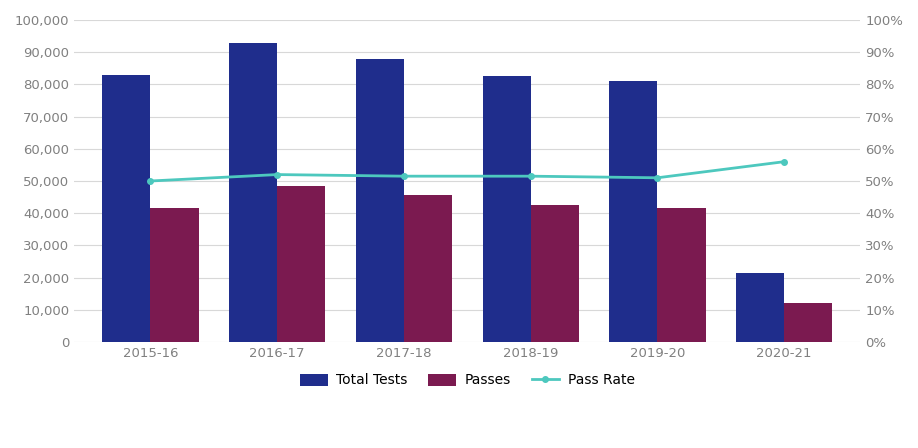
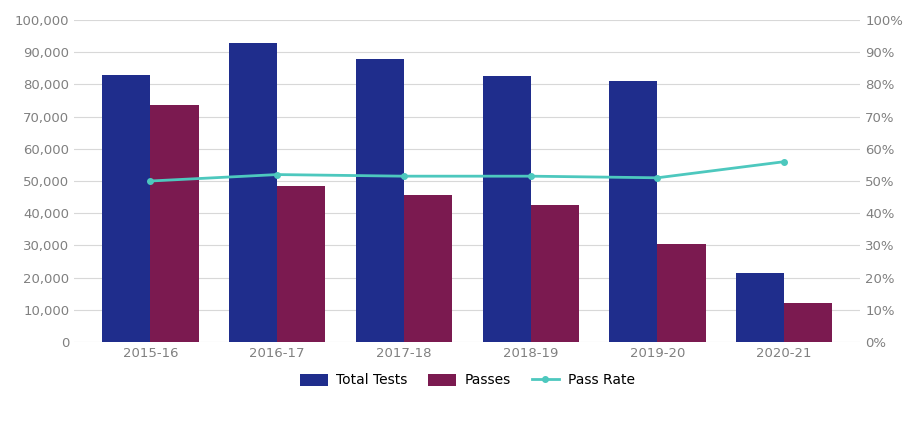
Passes/2015-16: 41,500 -> 73,500
Passes/2019-20: 41,500 -> 30,500
